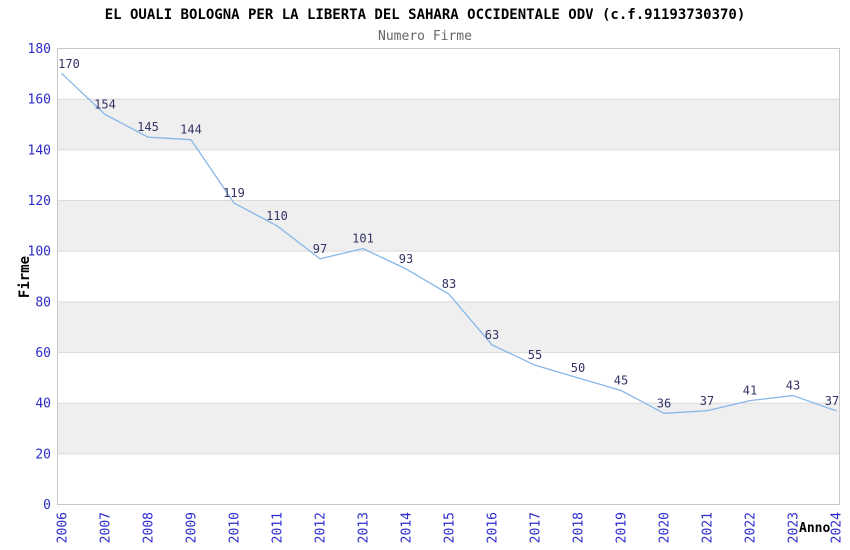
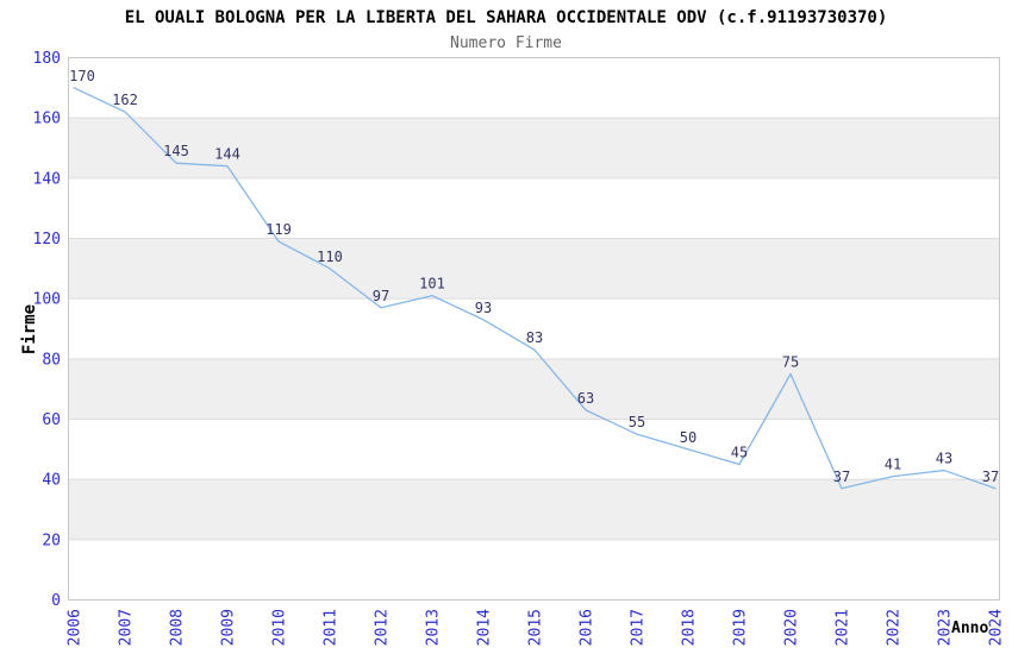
2007: 154 -> 162
2020: 36 -> 75
